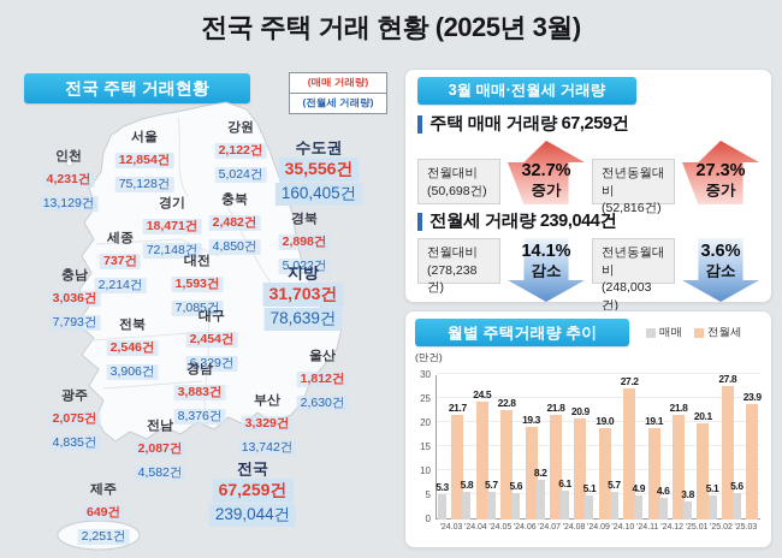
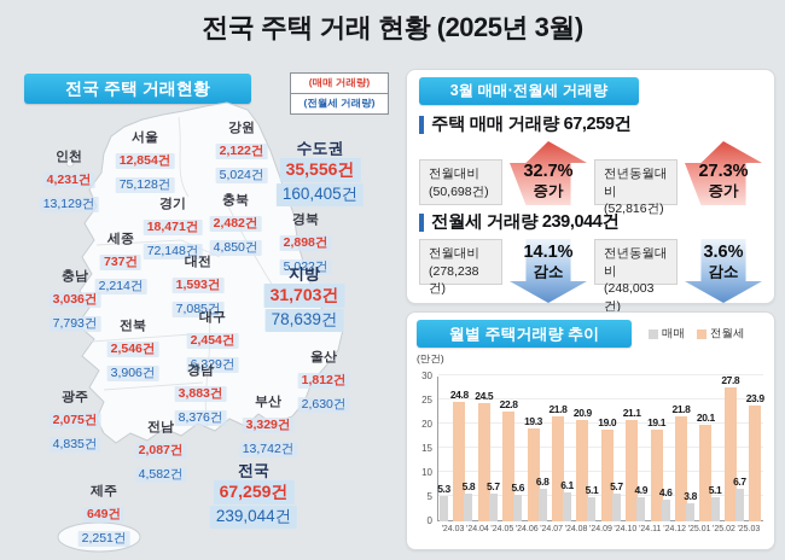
전월세/'24.03: 21.7 -> 24.8
매매/'24.07: 8.2 -> 6.8
전월세/'24.10: 27.2 -> 21.1
매매/'25.03: 5.6 -> 6.7
